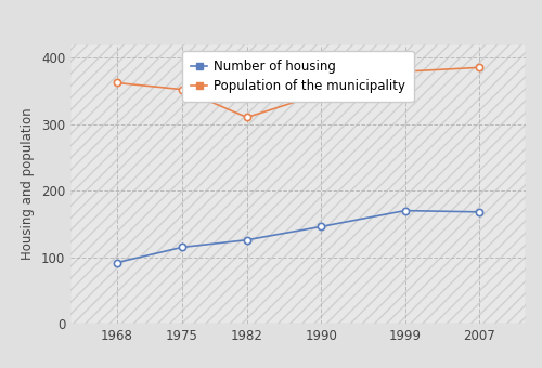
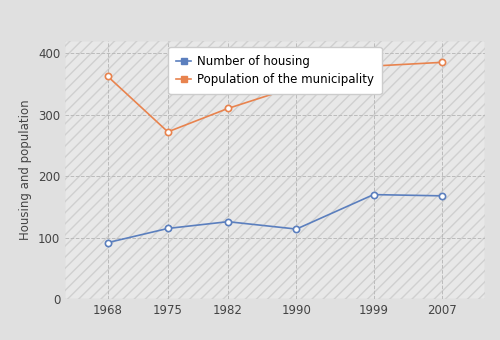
Population of the municipality/1975: 352 -> 272
Number of housing/1990: 146 -> 114
